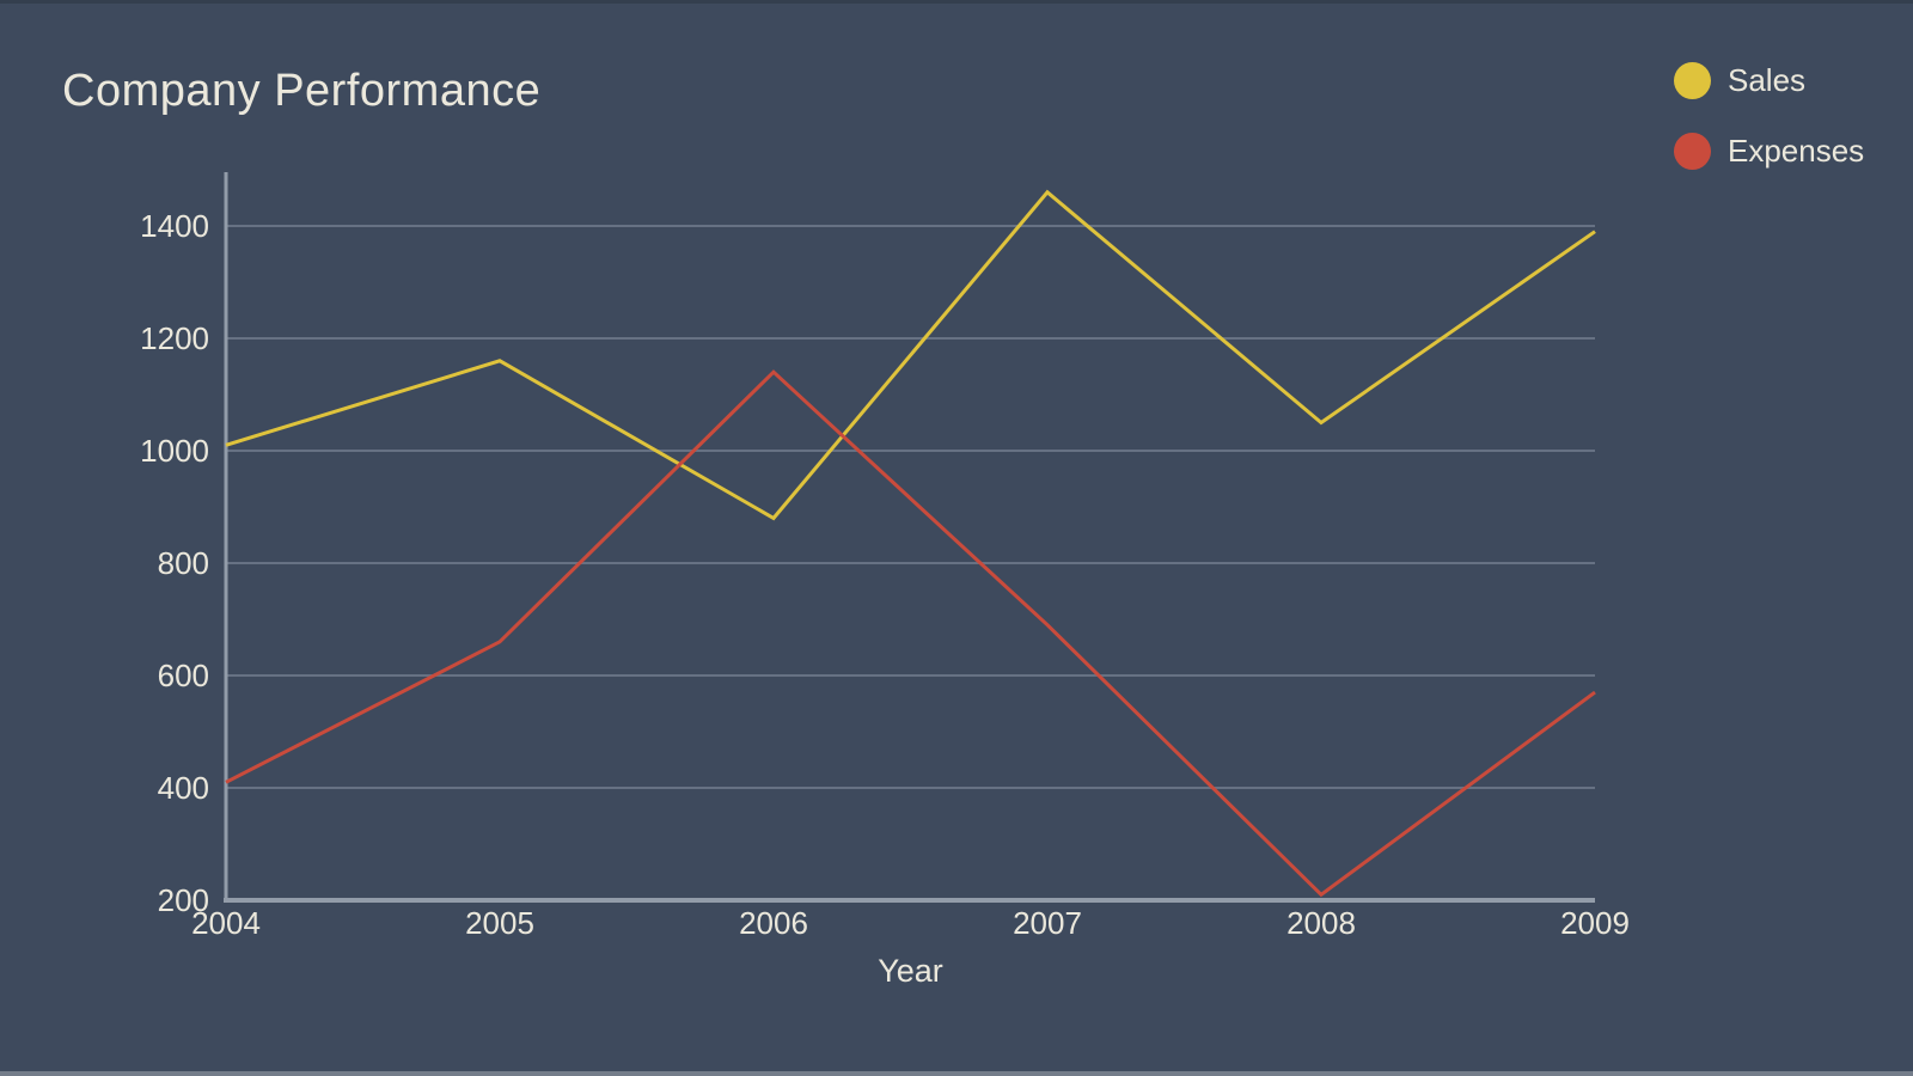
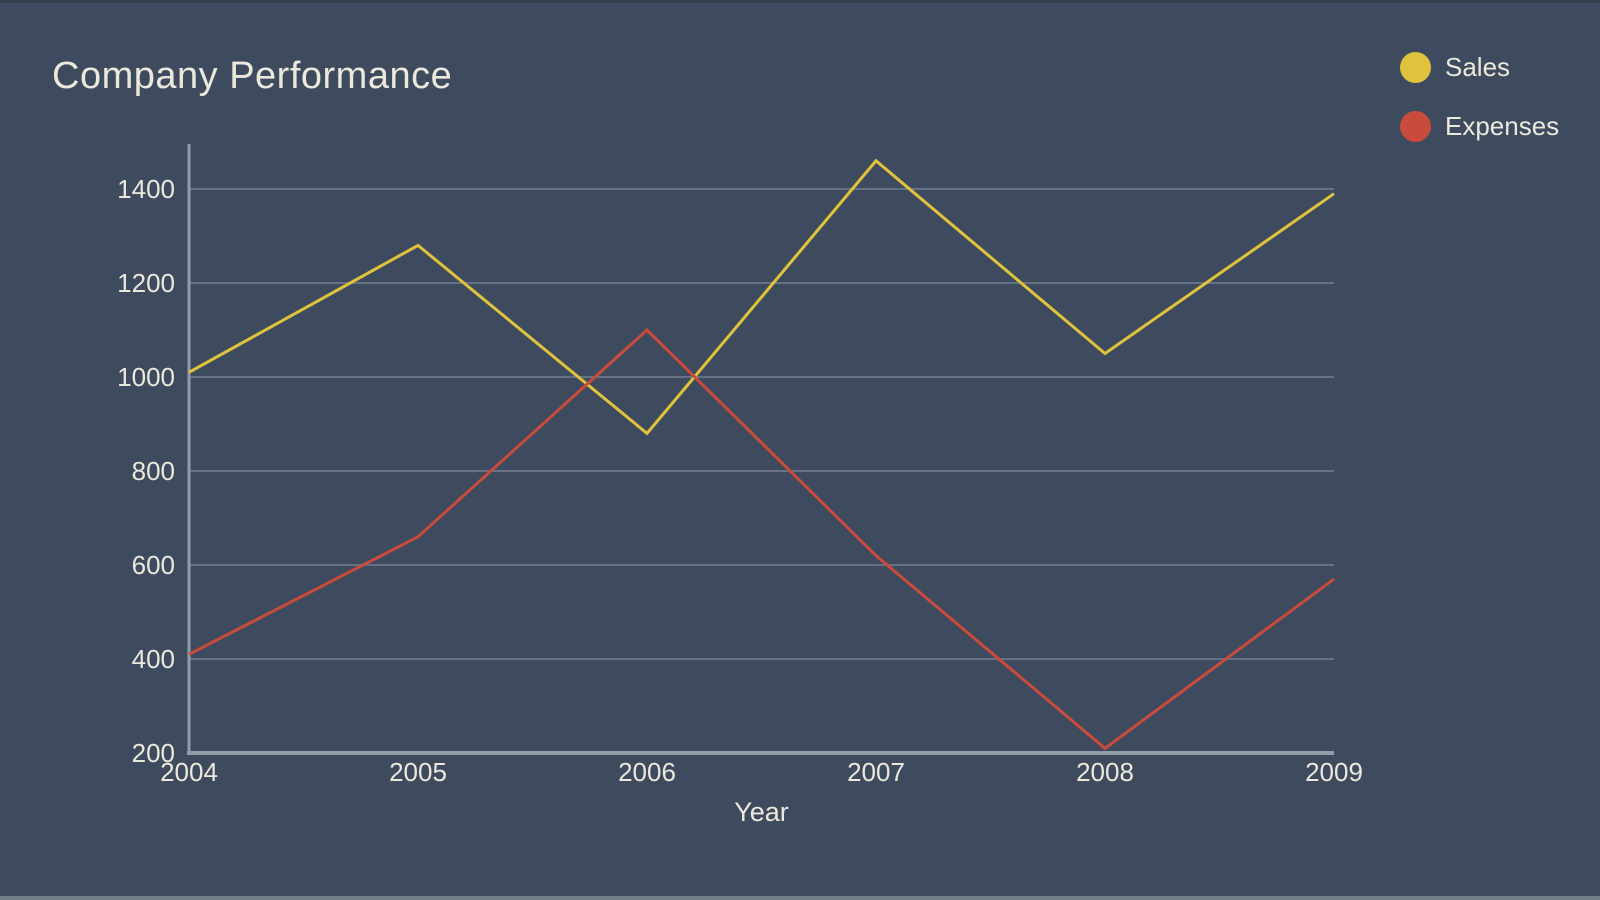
Sales/2005: 1160 -> 1280
Expenses/2006: 1140 -> 1100
Expenses/2007: 690 -> 620
